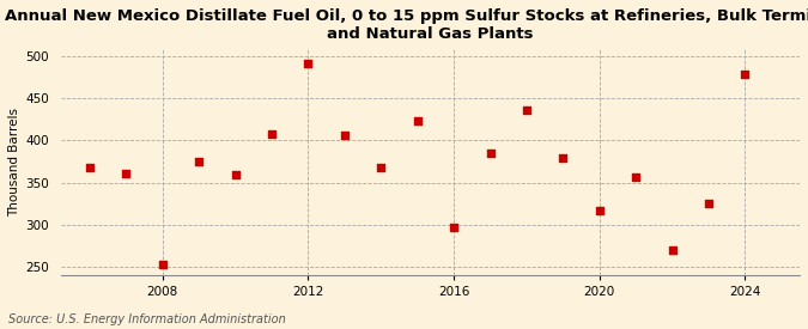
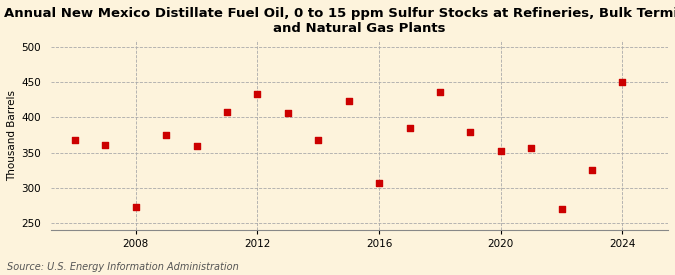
2008: 253 -> 272
2012: 492 -> 434
2016: 296 -> 306
2020: 317 -> 352
2024: 479 -> 450
